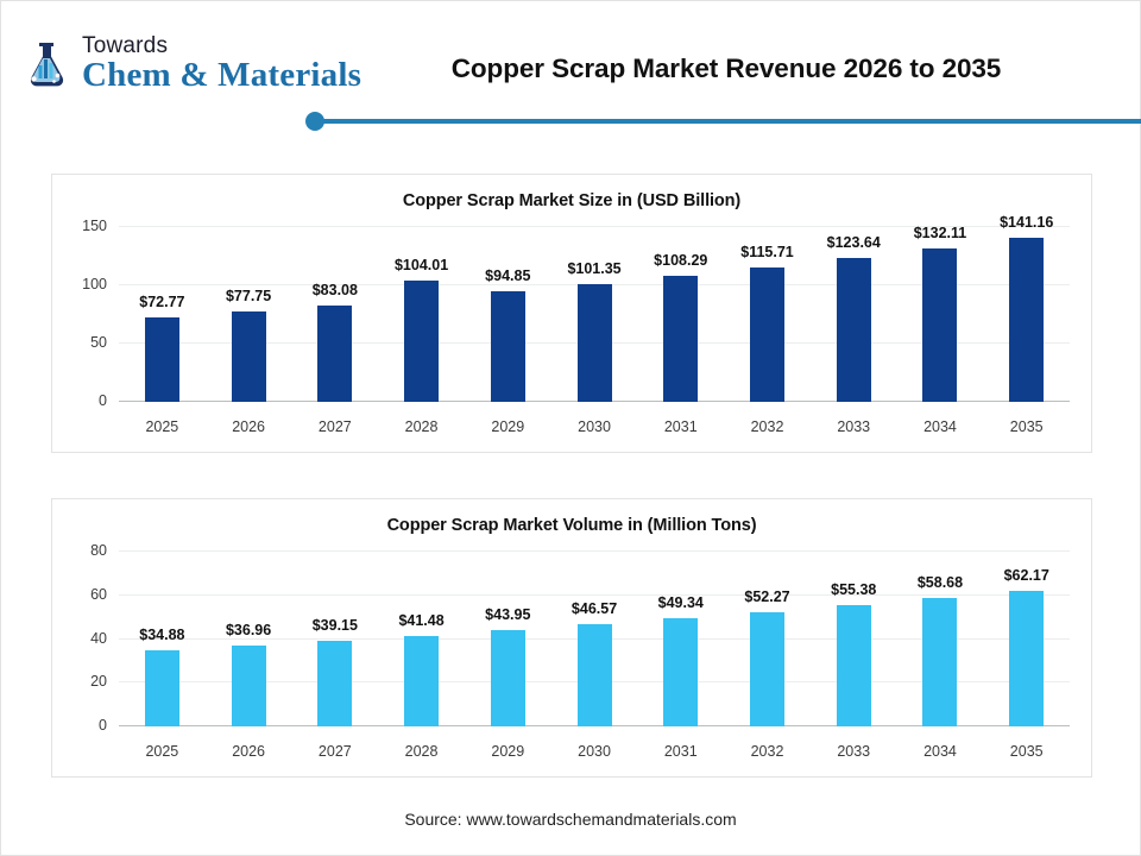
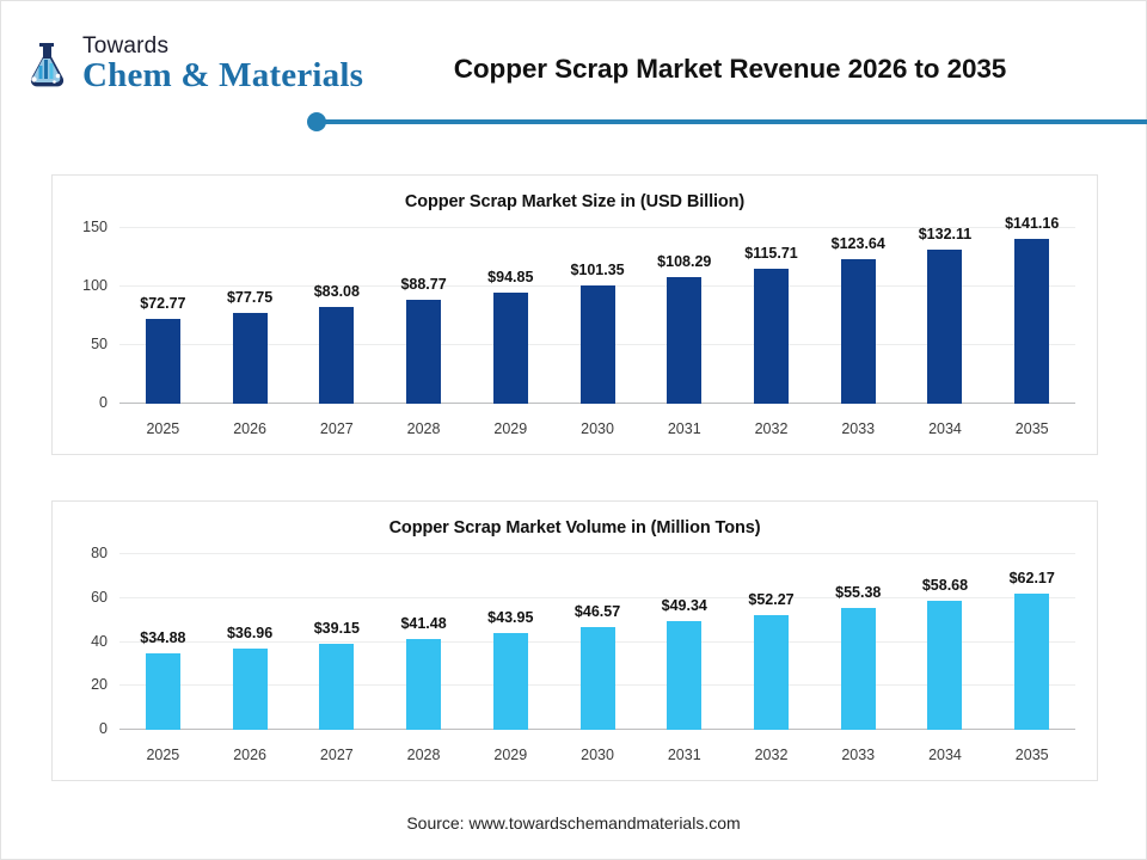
Copper Scrap Market Size in (USD Billion)/2028: $104.01 -> $88.77
